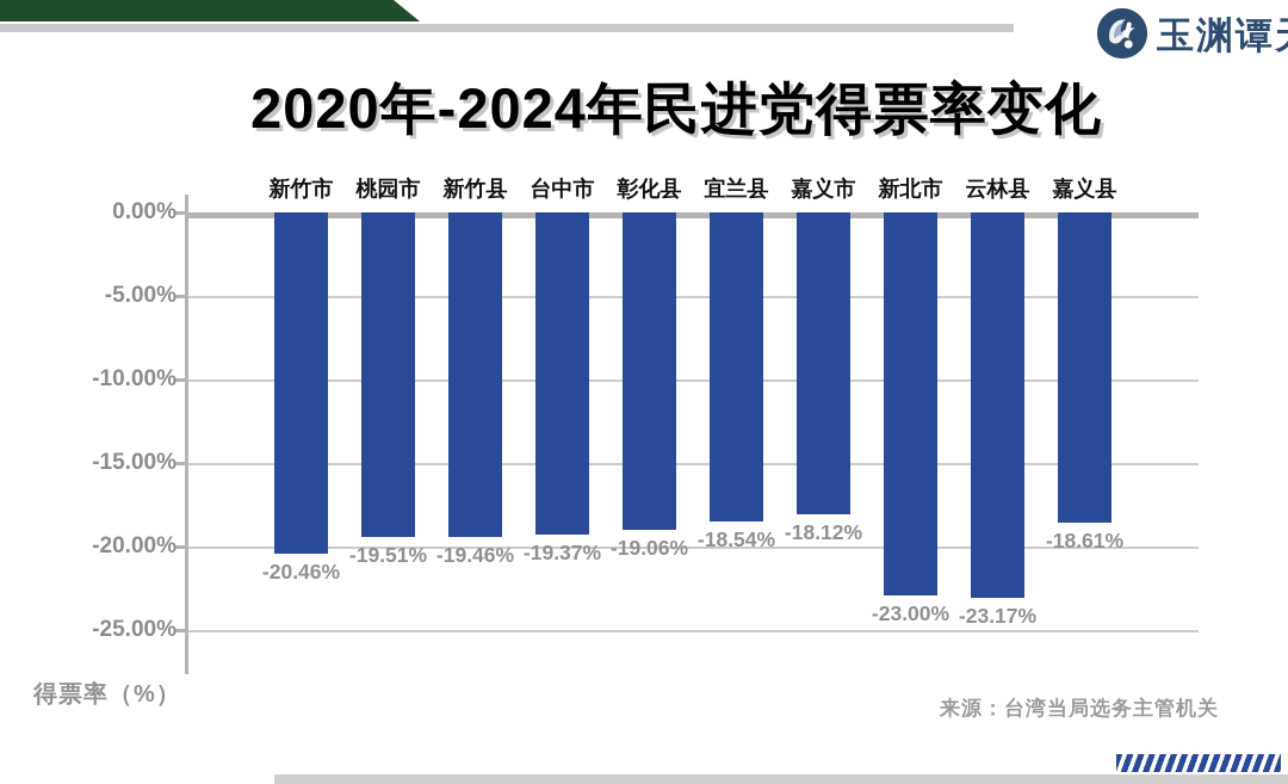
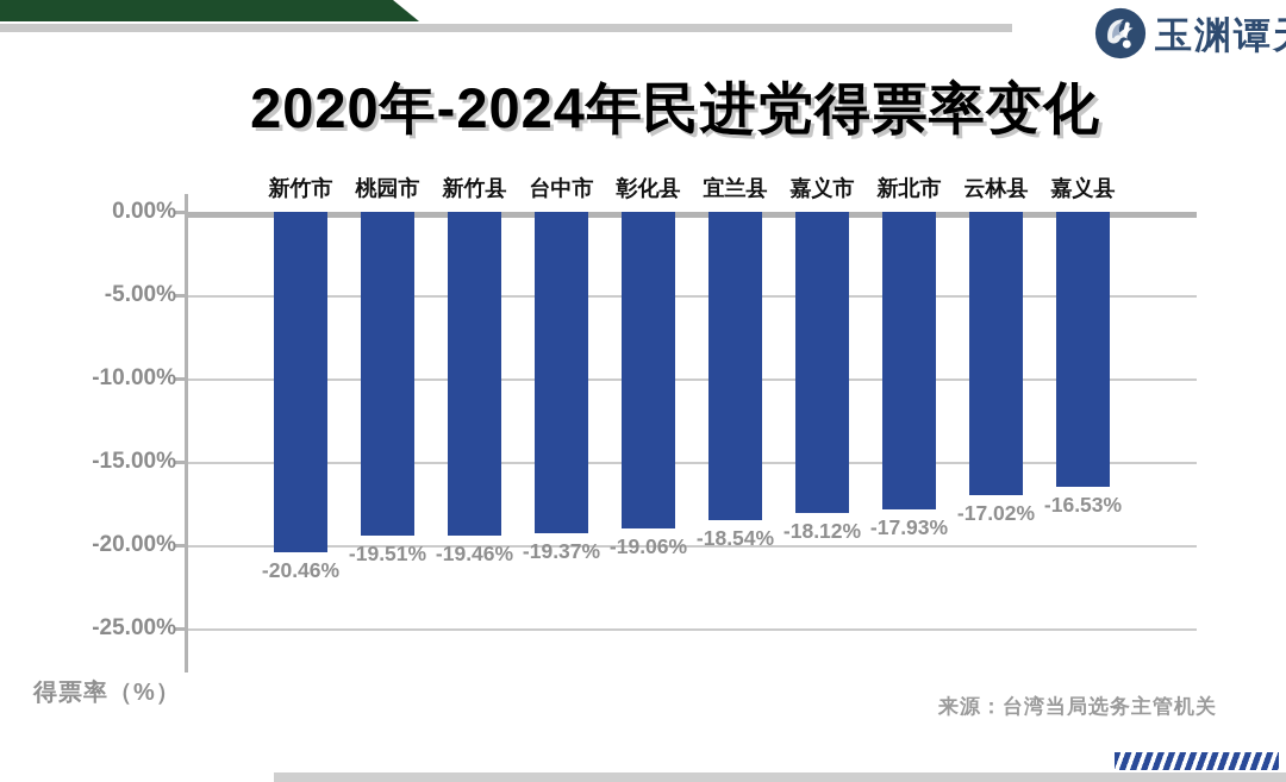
新北市: -23.00% -> -17.93%
云林县: -23.17% -> -17.02%
嘉义县: -18.61% -> -16.53%
